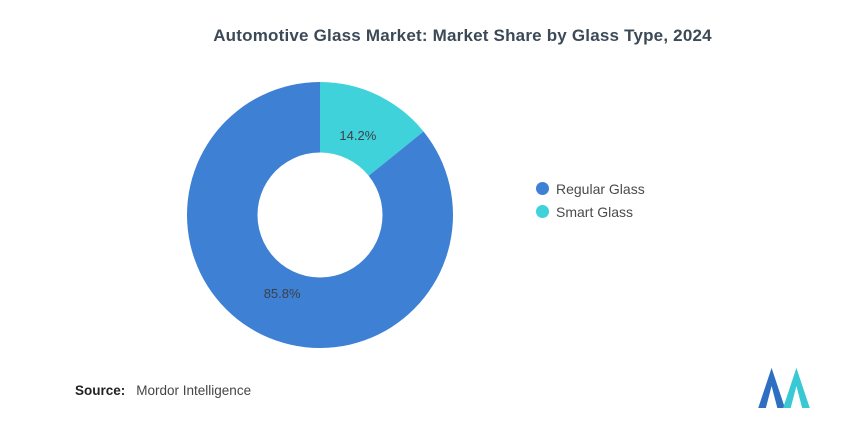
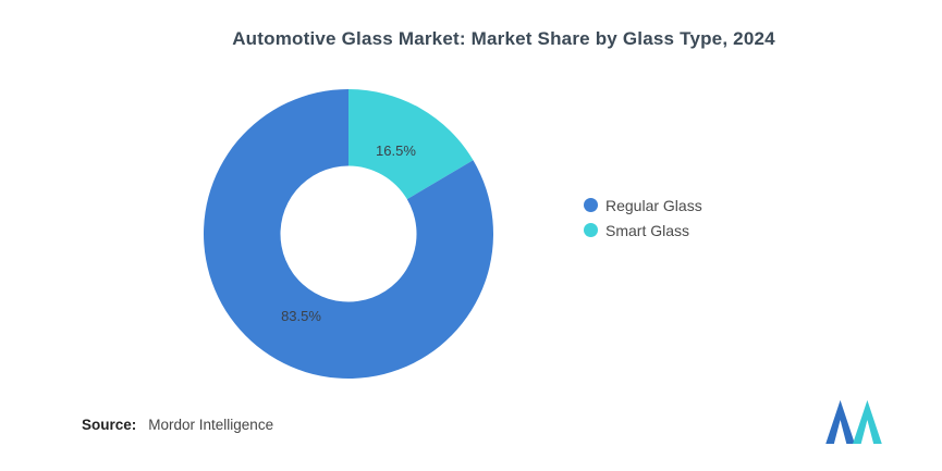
Smart Glass: 14.2% -> 16.5%
Regular Glass: 85.8% -> 83.5%
